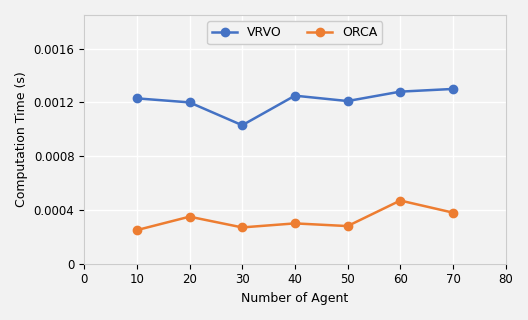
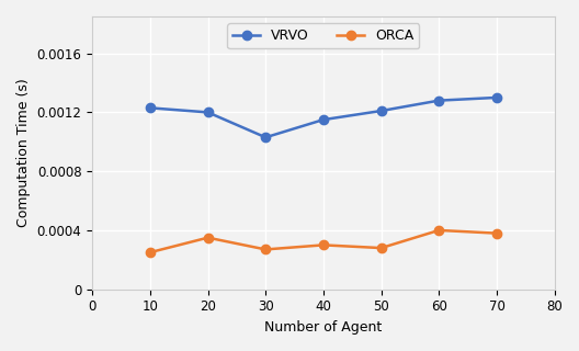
VRVO/40: 0.00125 -> 0.00115
ORCA/60: 0.00047 -> 0.00040
